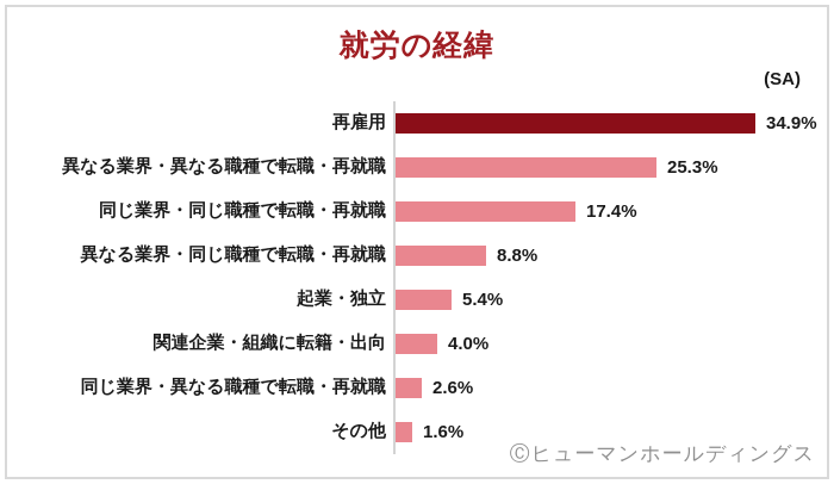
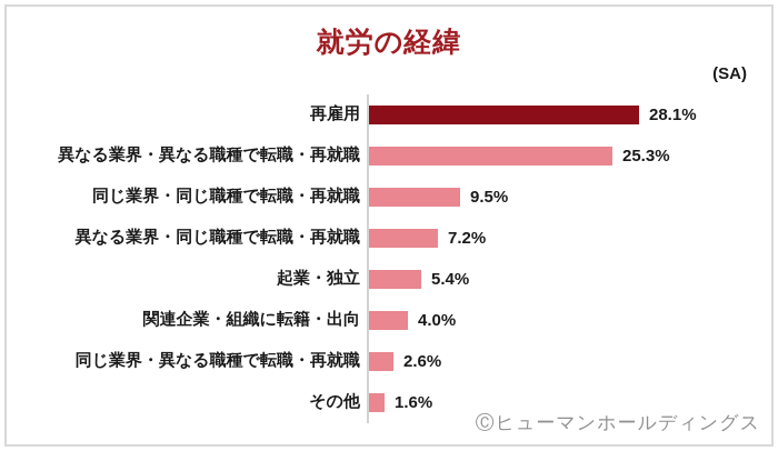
再雇用: 34.9% -> 28.1%
同じ業界・同じ職種で転職・再就職: 17.4% -> 9.5%
異なる業界・同じ職種で転職・再就職: 8.8% -> 7.2%
